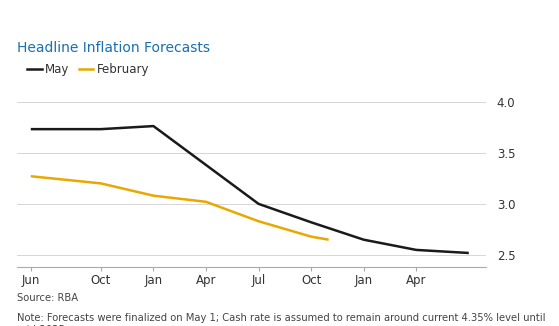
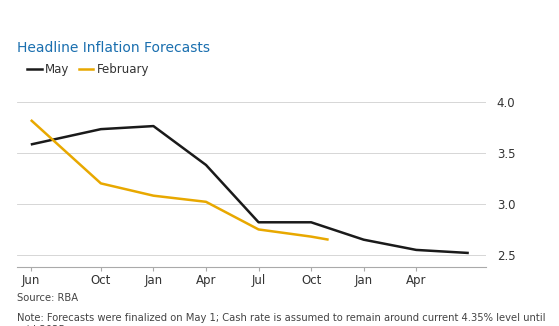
May/Jun: 3.73 -> 3.58
February/Jun: 3.27 -> 3.82
May/Jul: 3.00 -> 2.82
February/Jul: 2.83 -> 2.75
